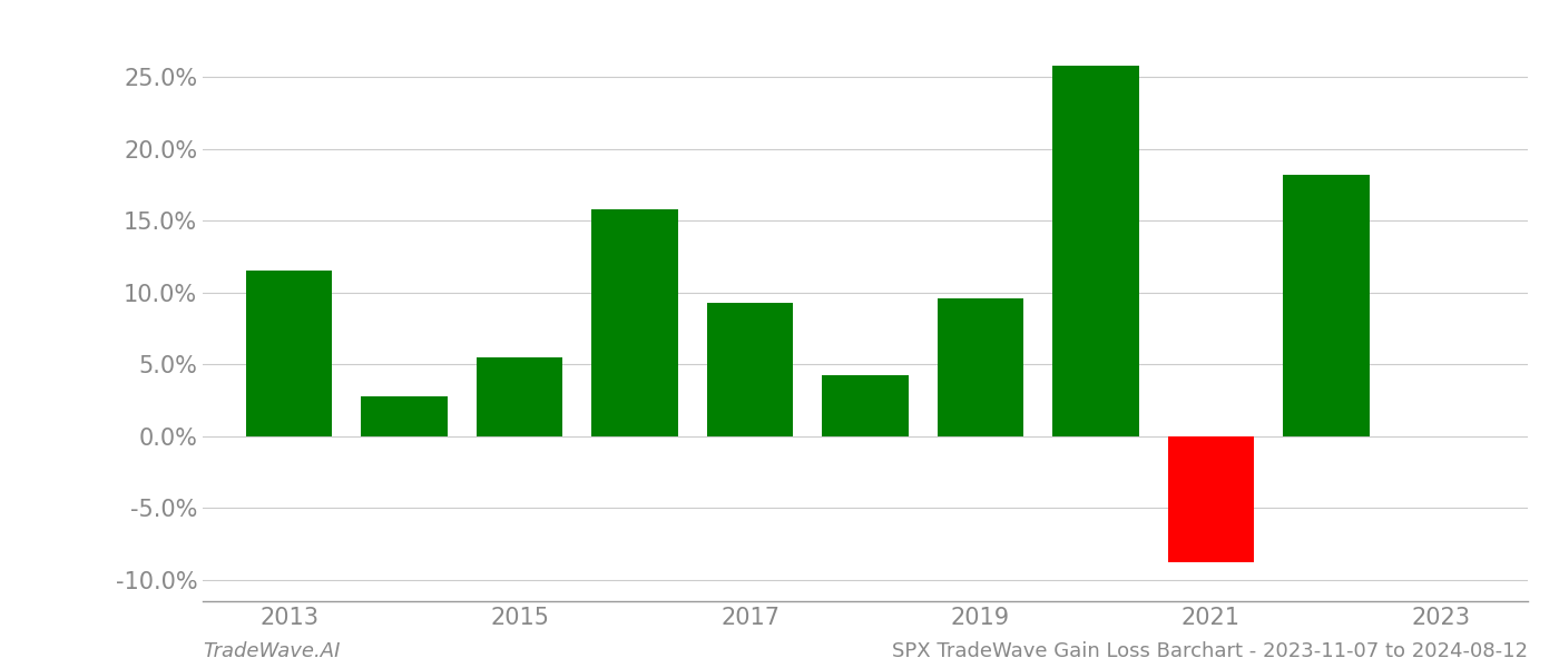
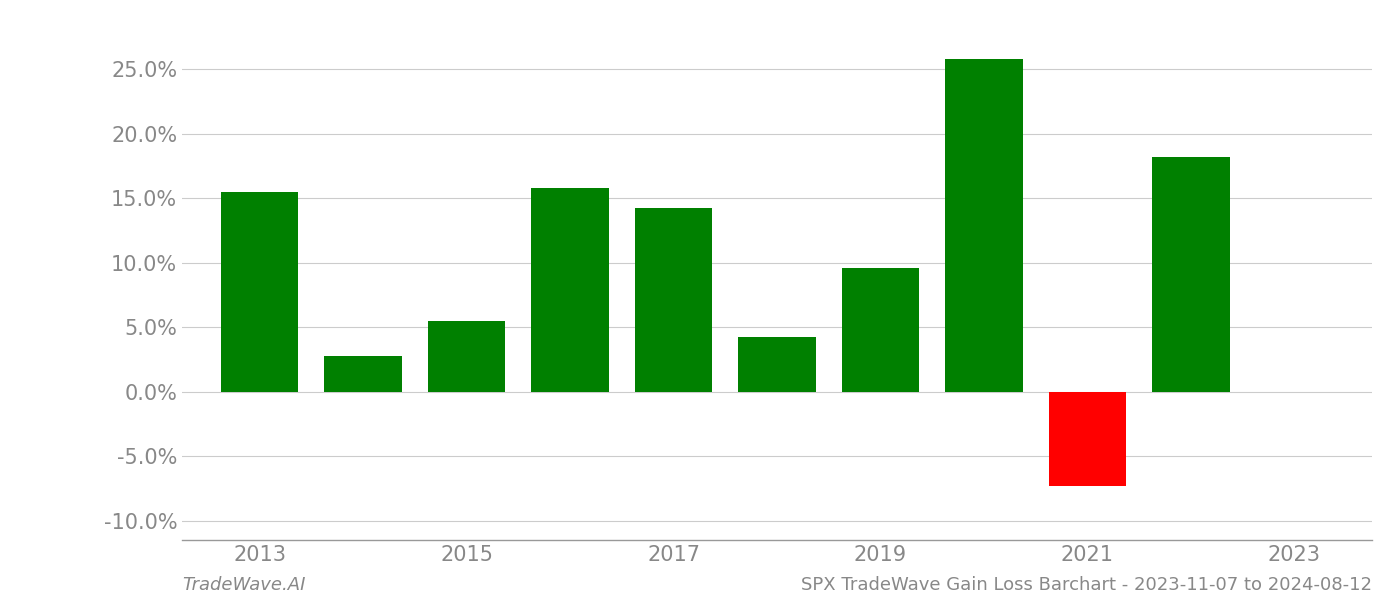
2013: 11.5% -> 15.5%
2017: 9.3% -> 14.2%
2021: -8.8% -> -7.3%
